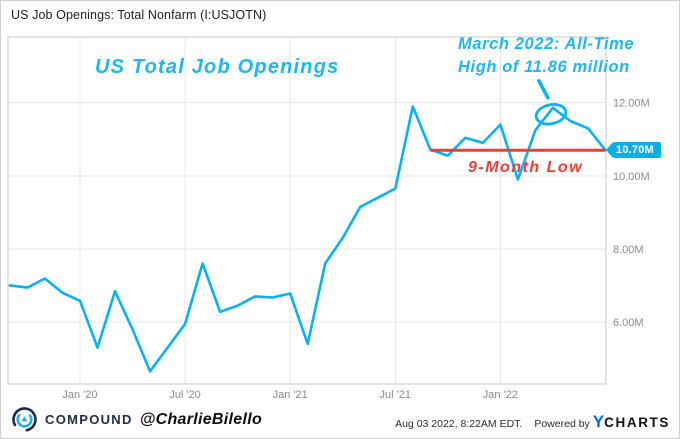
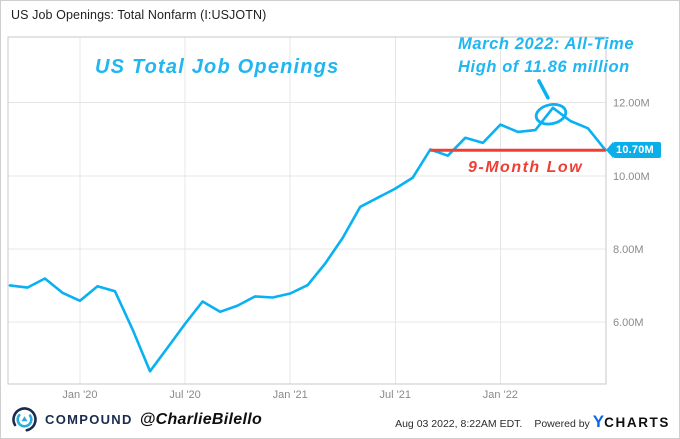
Jan '20: 5.3M -> 7.0M
Jul '20: 7.6M -> 6.6M
Jan '21: 5.4M -> 7.0M
Jul '21: 11.9M -> 9.9M
Jan '22: 9.9M -> 11.2M
